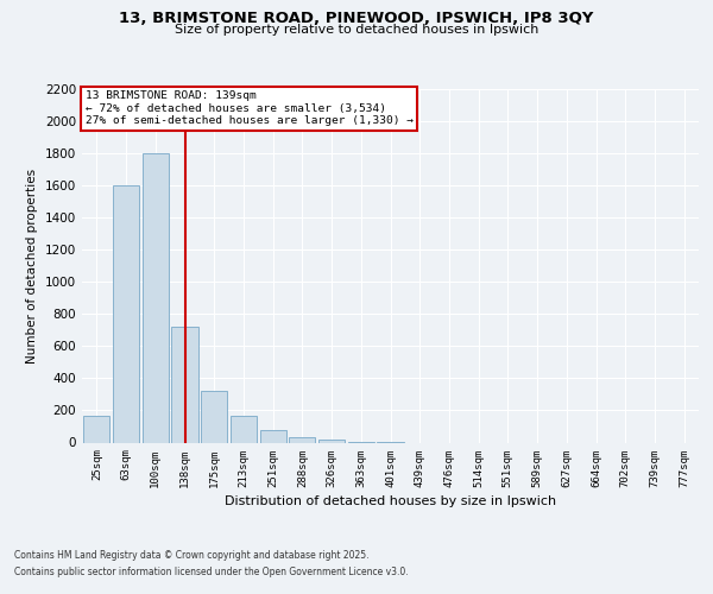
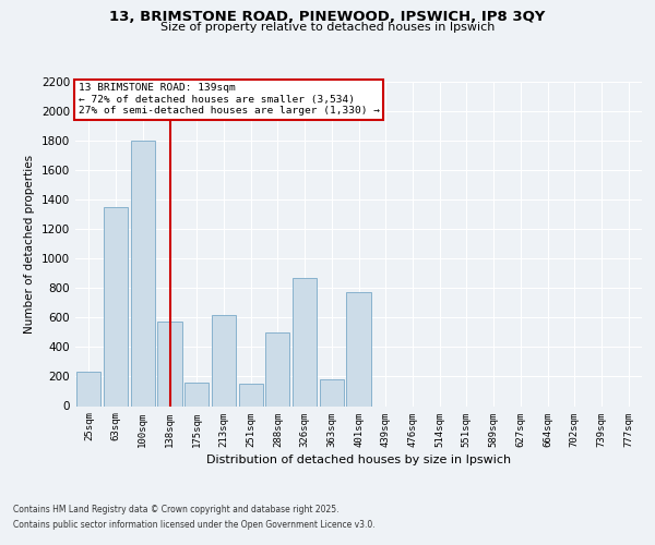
25sqm: 160 -> 230
63sqm: 1600 -> 1350
138sqm: 720 -> 570
175sqm: 320 -> 160
213sqm: 160 -> 620
251sqm: 80 -> 150
288sqm: 40 -> 500
326sqm: 20 -> 870
363sqm: 0 -> 180
401sqm: 0 -> 770
